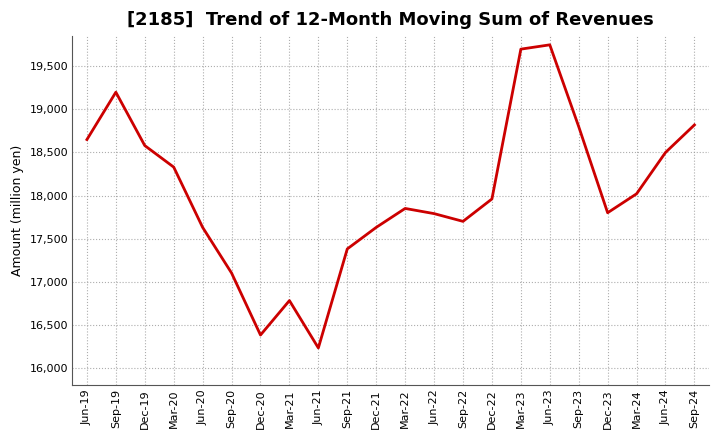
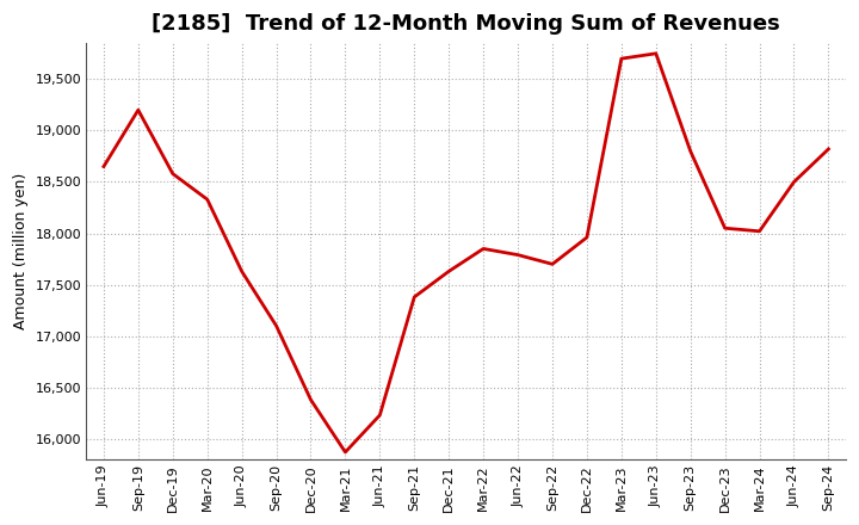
Mar-21: 16,780 -> 15,870
Dec-23: 17,800 -> 18,050
